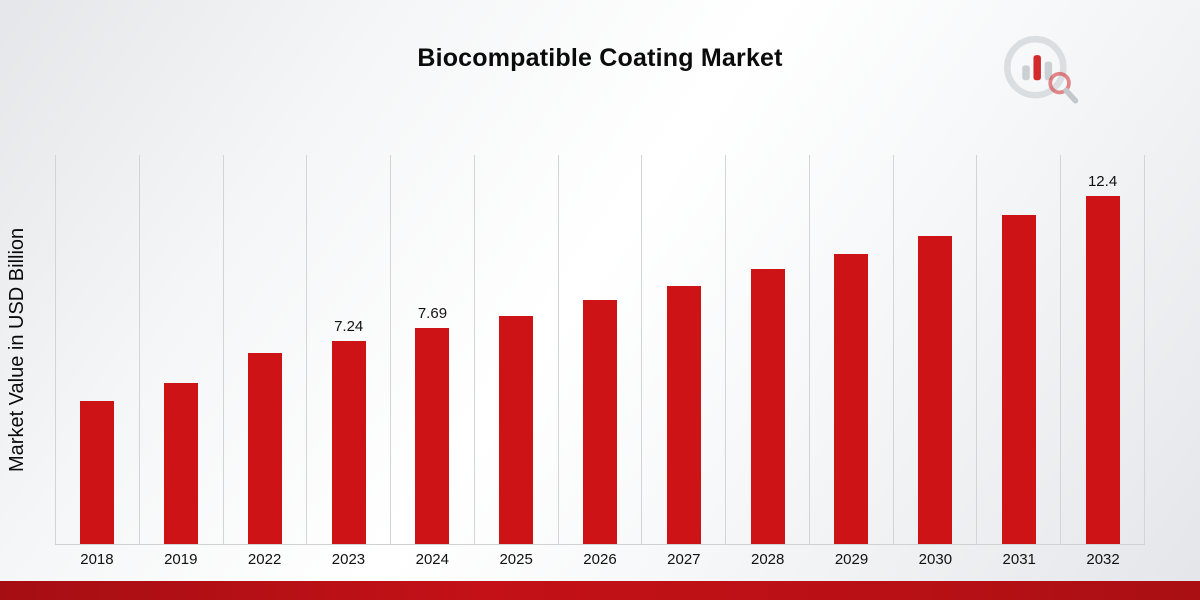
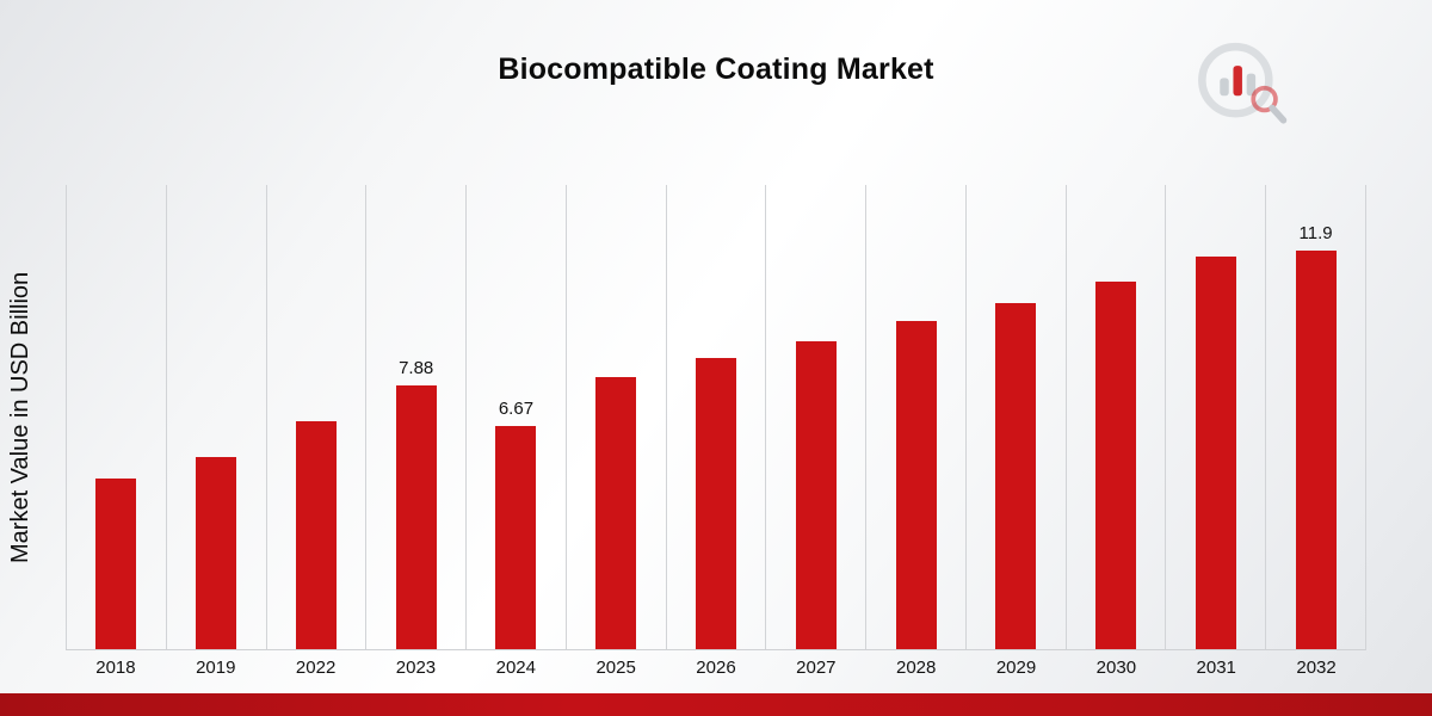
2023: 7.24 -> 7.88
2024: 7.69 -> 6.67
2032: 12.4 -> 11.9
